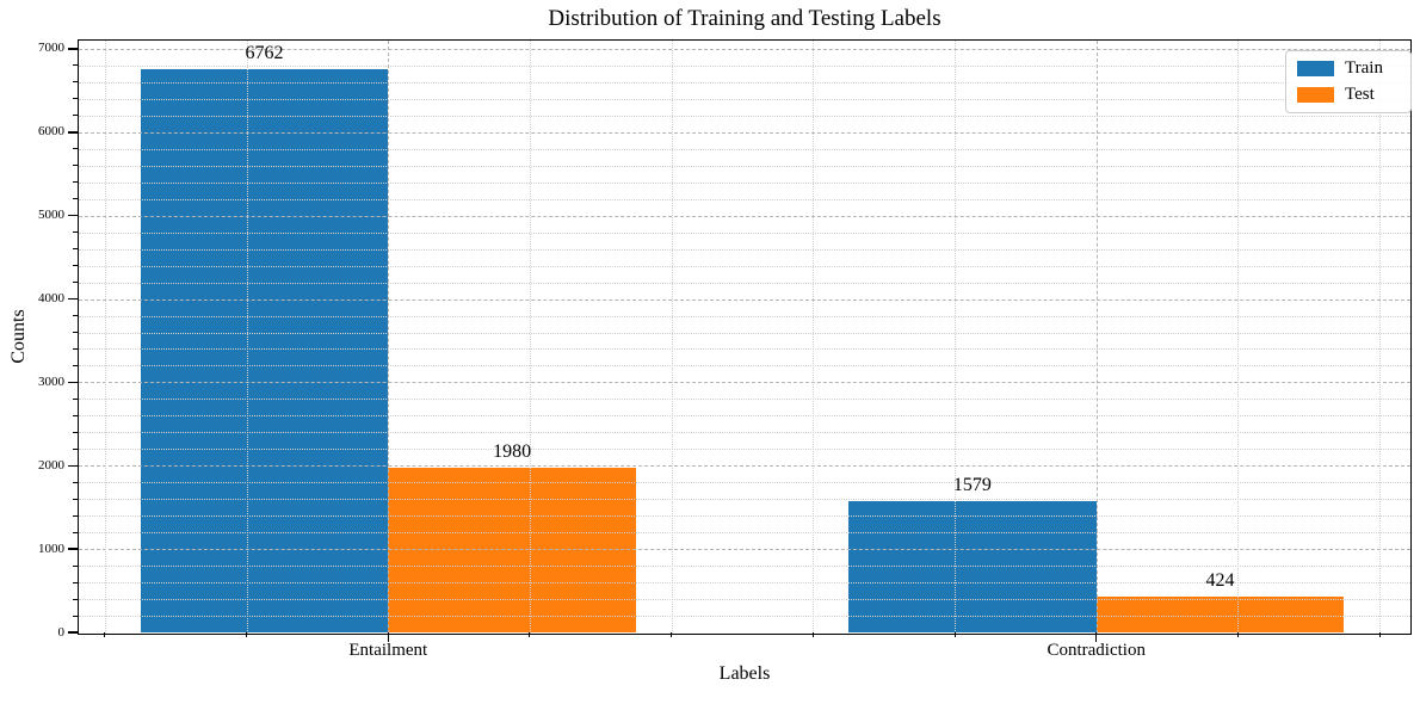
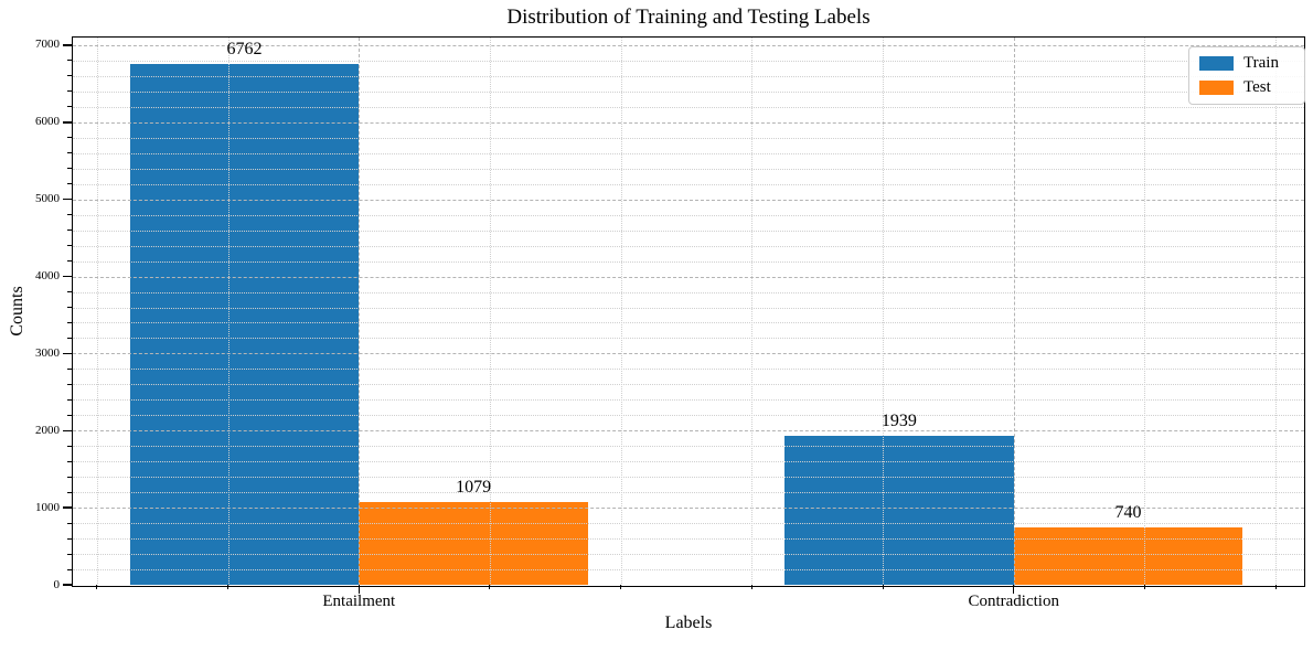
Test/Entailment: 1980 -> 1079
Train/Contradiction: 1579 -> 1939
Test/Contradiction: 424 -> 740
